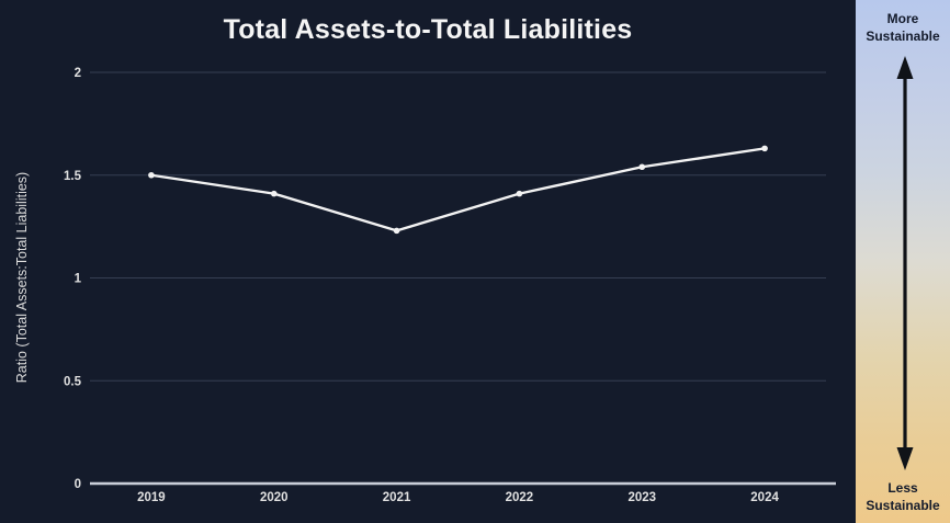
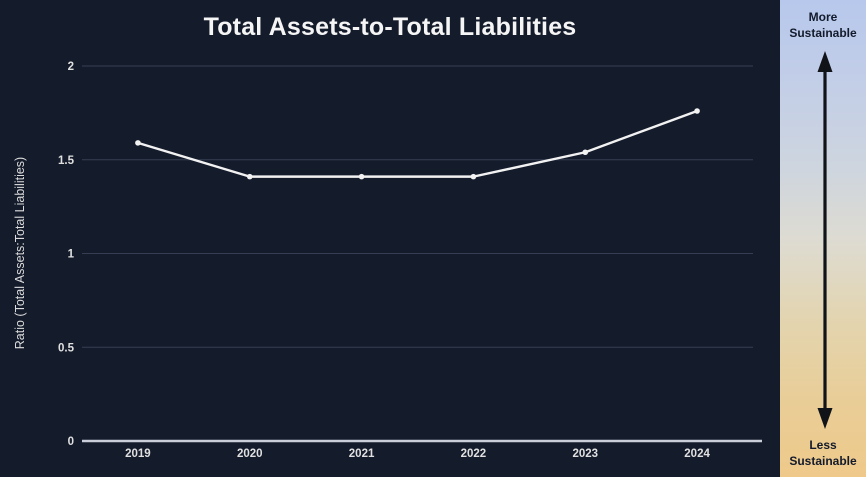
2019: 1.50 -> 1.59
2021: 1.23 -> 1.41
2024: 1.63 -> 1.76
